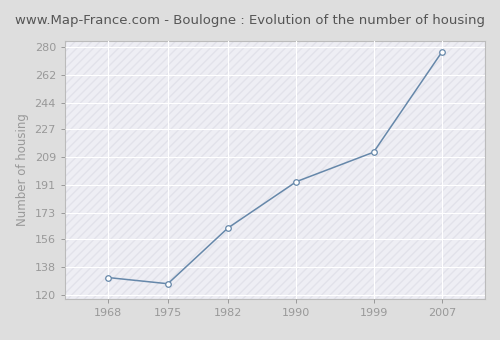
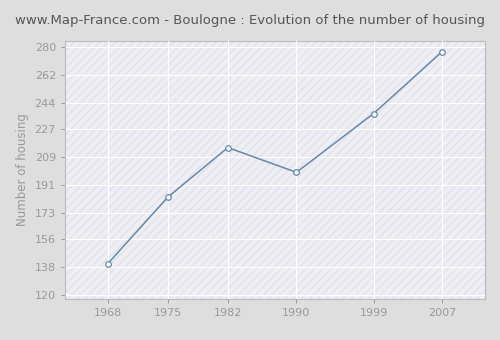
1968: 131 -> 140
1975: 127 -> 183
1982: 163 -> 215
1990: 193 -> 199
1999: 212 -> 237
